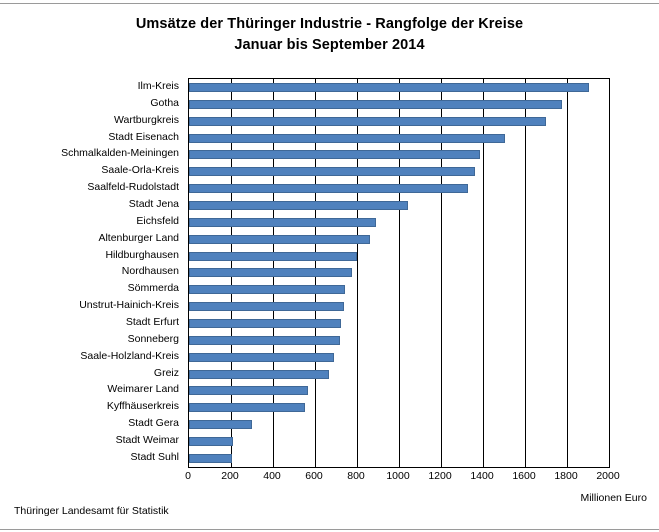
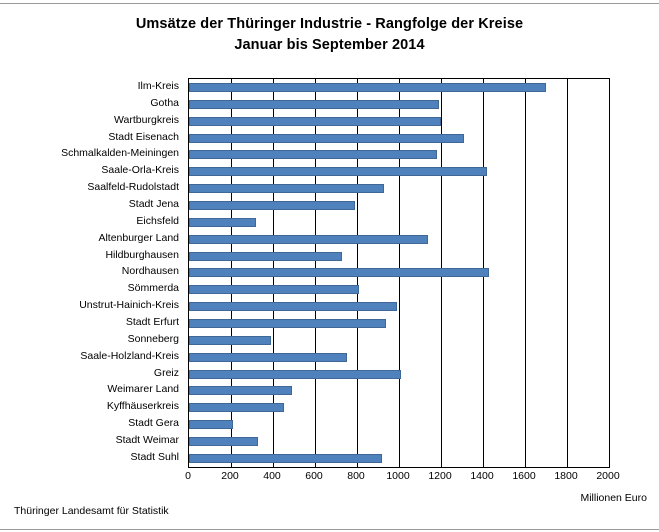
Ilm-Kreis: 1900 -> 1700
Gotha: 1780 -> 1190
Wartburgkreis: 1700 -> 1200
Stadt Eisenach: 1500 -> 1310
Schmalkalden-Meiningen: 1380 -> 1180
Saale-Orla-Kreis: 1360 -> 1420
Saalfeld-Rudolstadt: 1330 -> 930
Stadt Jena: 1040 -> 790
Eichsfeld: 890 -> 320
Altenburger Land: 860 -> 1140
Hildburghausen: 800 -> 730
Nordhausen: 780 -> 1430
Sömmerda: 740 -> 810
Unstrut-Hainich-Kreis: 740 -> 990
Stadt Erfurt: 720 -> 940
Sonneberg: 720 -> 390
Saale-Holzland-Kreis: 690 -> 750
Greiz: 660 -> 1010
Weimarer Land: 560 -> 490
Kyffhäuserkreis: 550 -> 450
Stadt Gera: 300 -> 210
Stadt Weimar: 210 -> 330
Stadt Suhl: 200 -> 920
